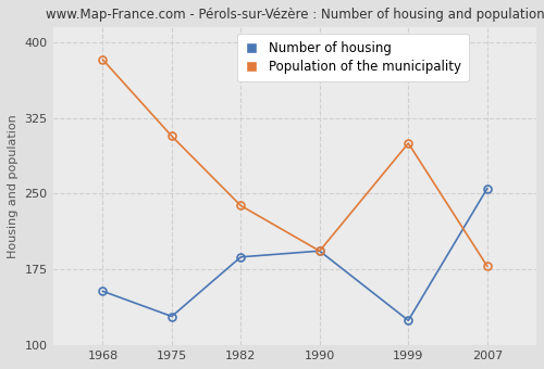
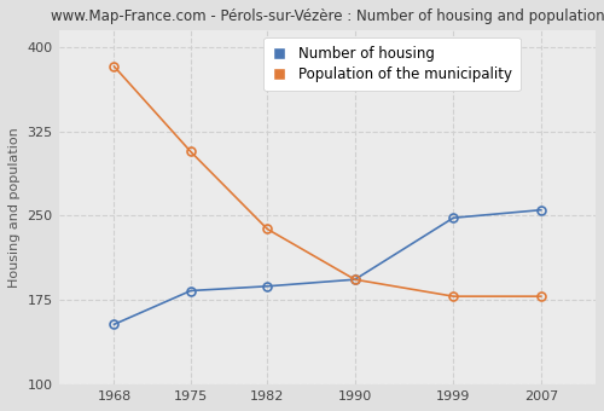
Number of housing/1975: 128 -> 183
Number of housing/1999: 124 -> 248
Population of the municipality/1999: 300 -> 178
